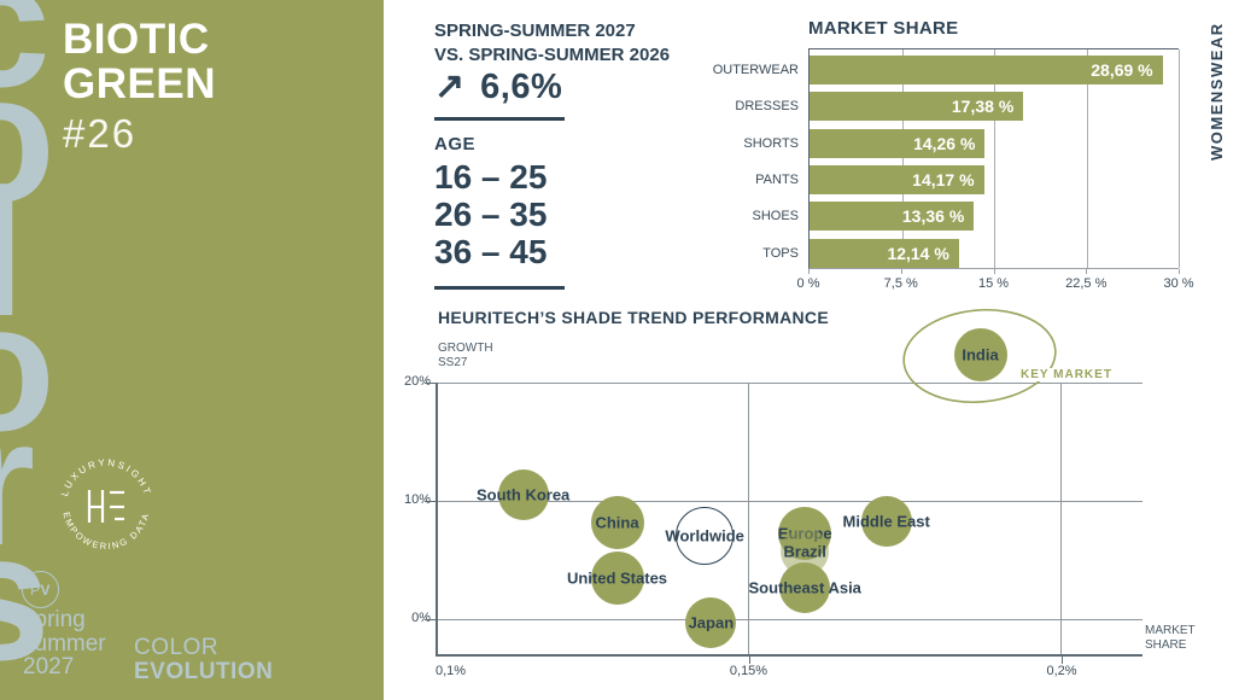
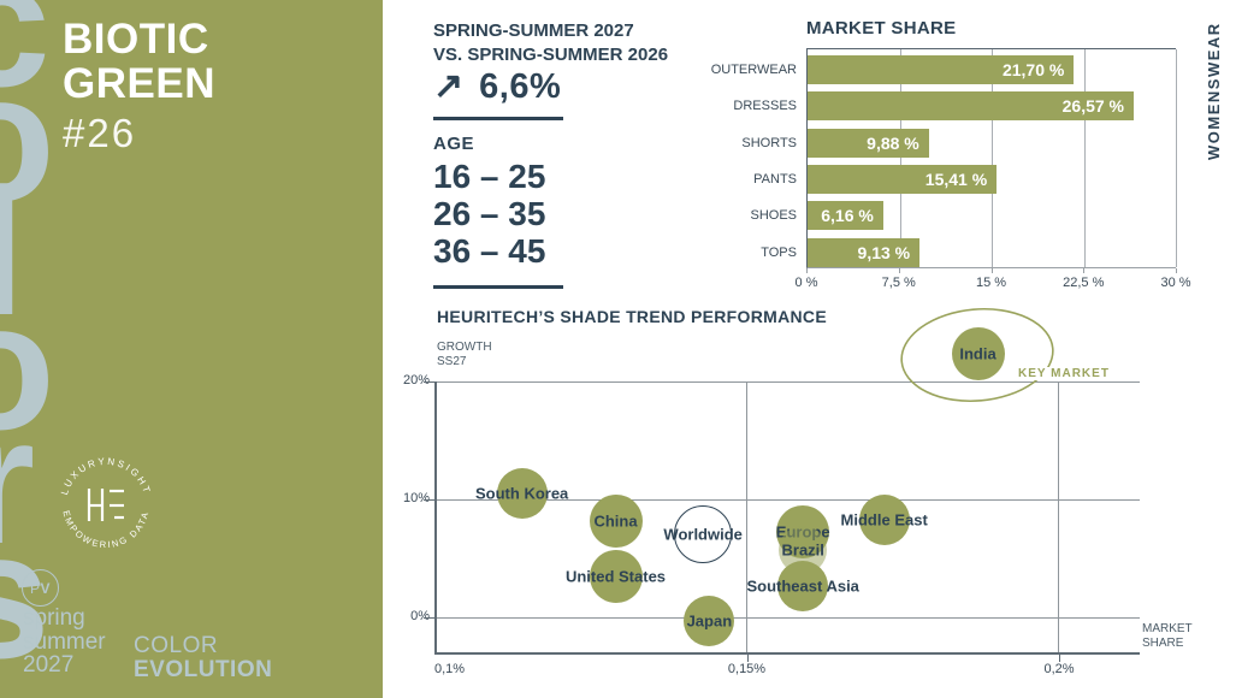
MARKET SHARE/OUTERWEAR: 28,69 -> 21,70
MARKET SHARE/DRESSES: 17,38 -> 26,57
MARKET SHARE/SHORTS: 14,26 -> 9,88
MARKET SHARE/PANTS: 14,17 -> 15,41
MARKET SHARE/SHOES: 13,36 -> 6,16
MARKET SHARE/TOPS: 12,14 -> 9,13
